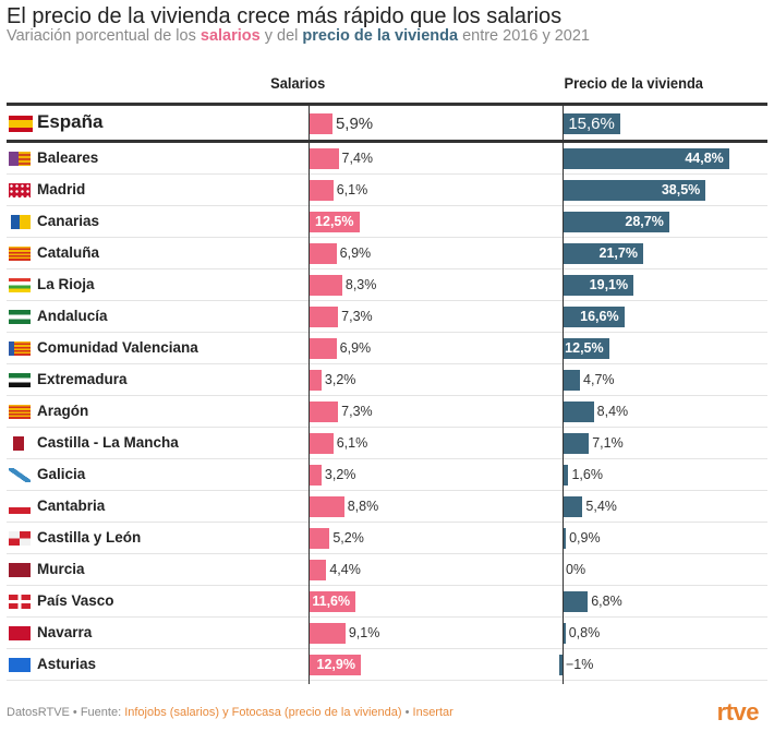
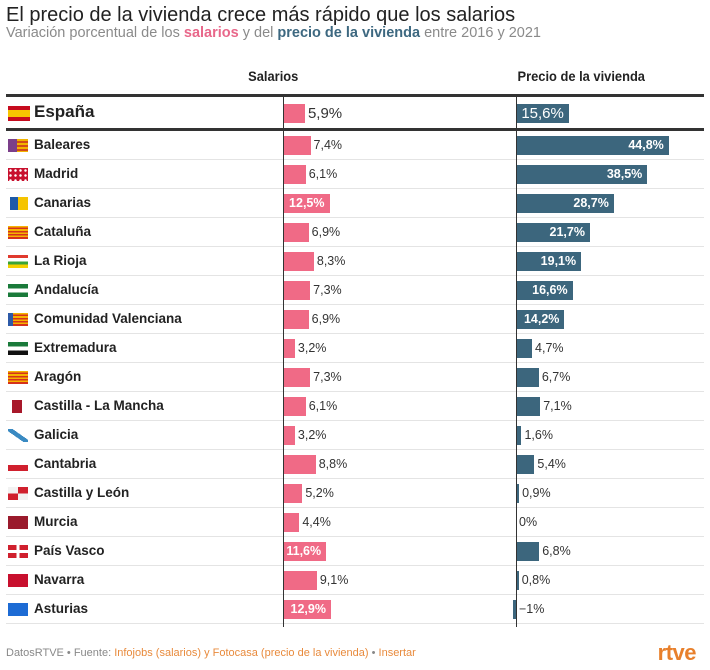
Precio de la vivienda/Comunidad Valenciana: 12,5% -> 14,2%
Precio de la vivienda/Aragón: 8,4% -> 6,7%
